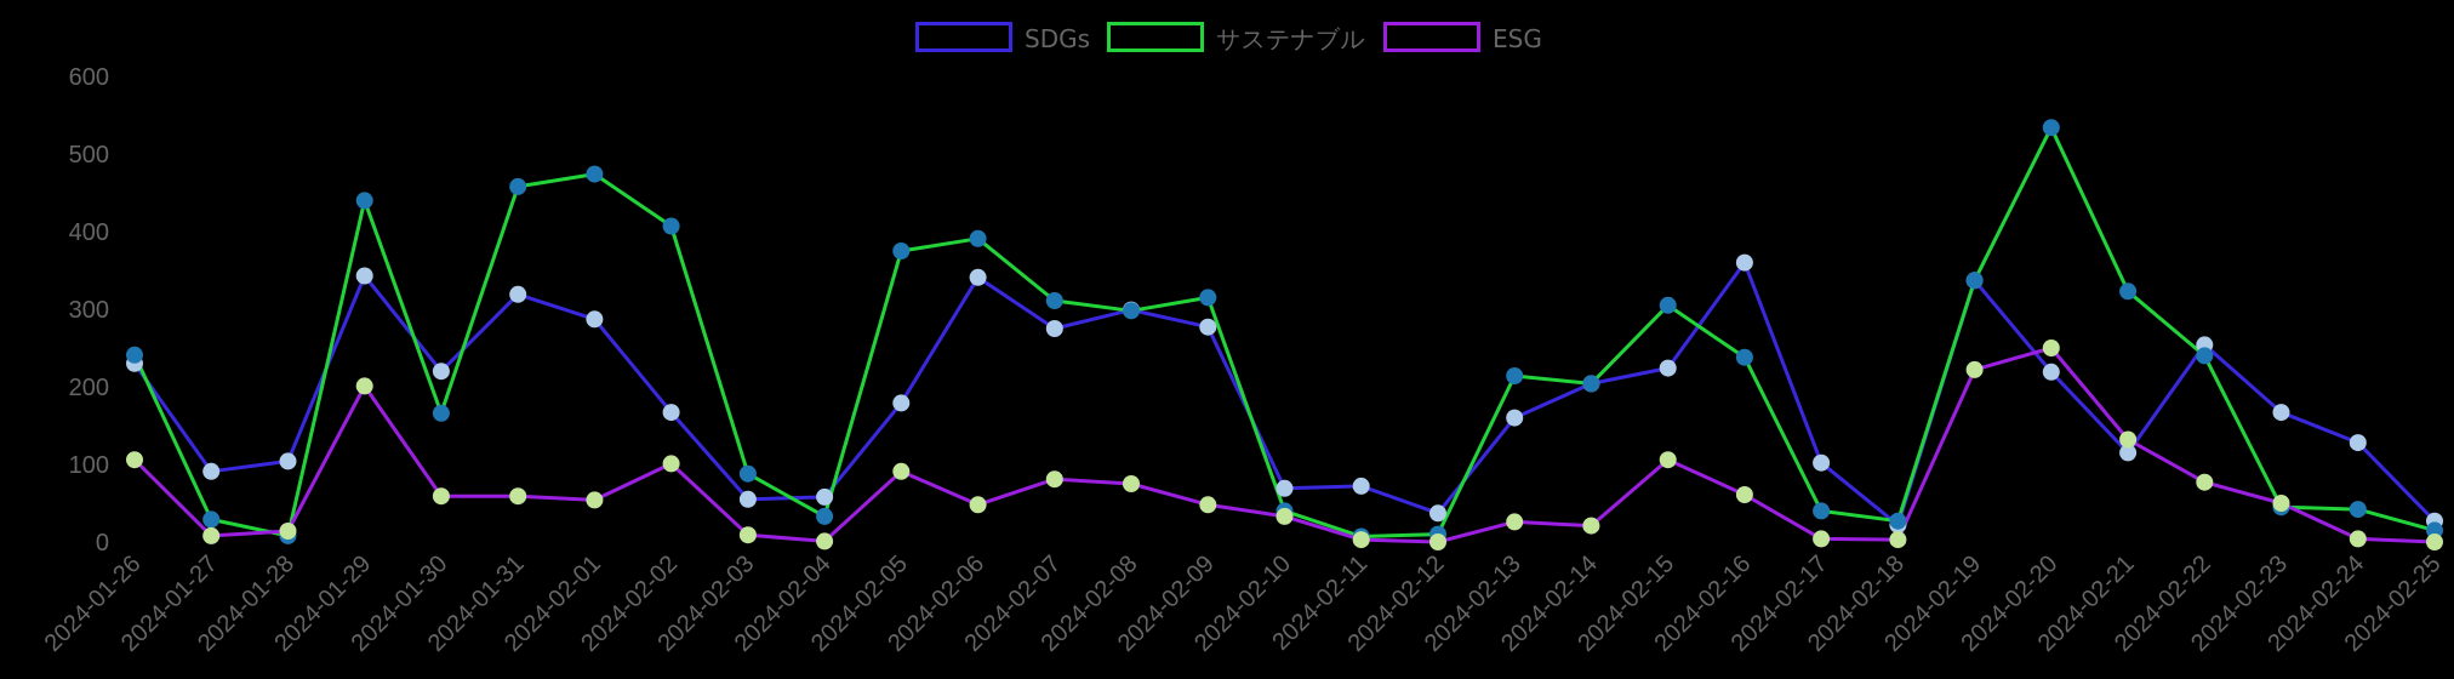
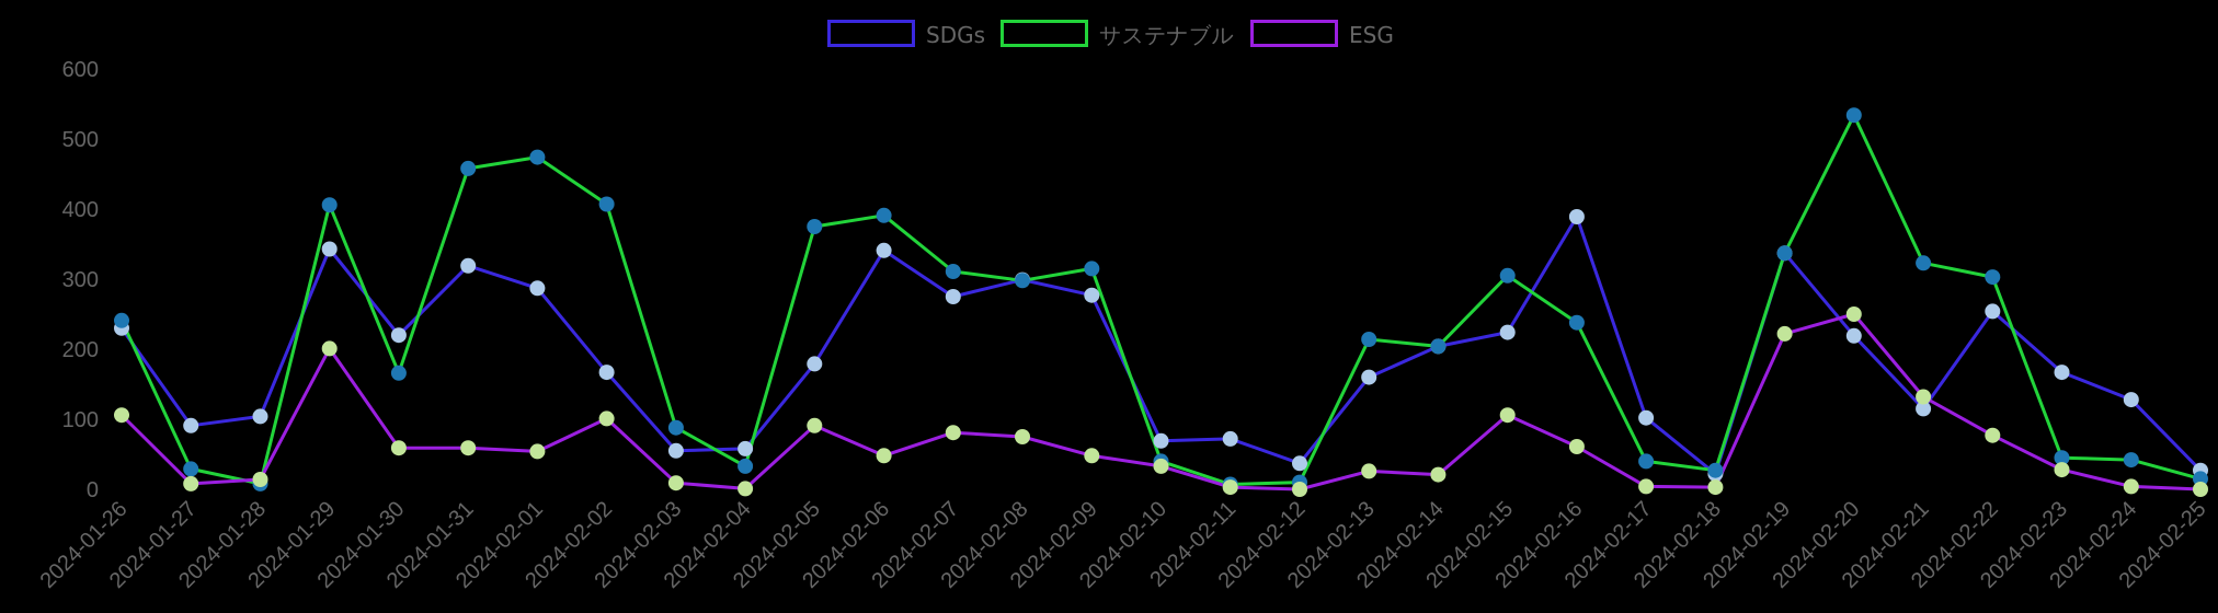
サステナブル/2024-01-29: 440 -> 410
SDGs/2024-02-16: 360 -> 390
サステナブル/2024-02-22: 240 -> 300
ESG/2024-02-23: 50 -> 30
